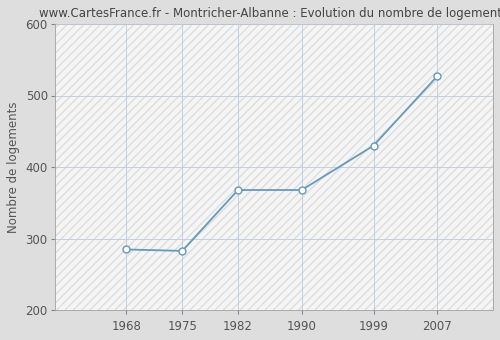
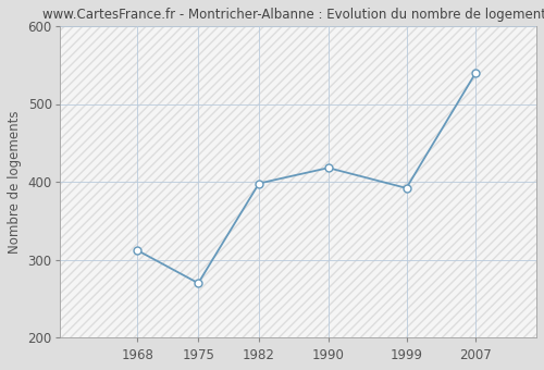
1968: 285 -> 312
1975: 283 -> 270
1982: 368 -> 398
1990: 368 -> 418
1999: 430 -> 392
2007: 527 -> 540
